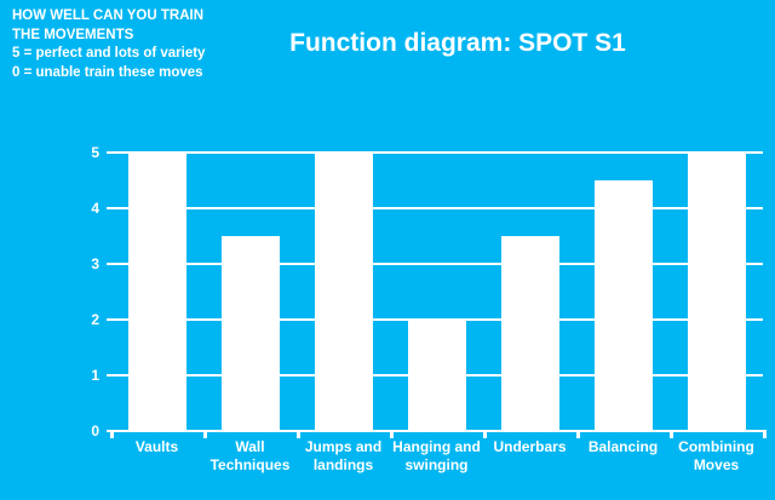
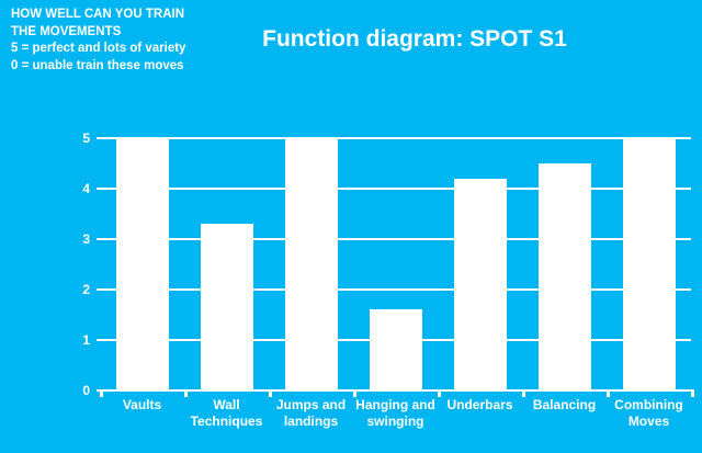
Wall Techniques: 3.5 -> 3.3
Hanging and swinging: 2.0 -> 1.6
Underbars: 3.5 -> 4.2
